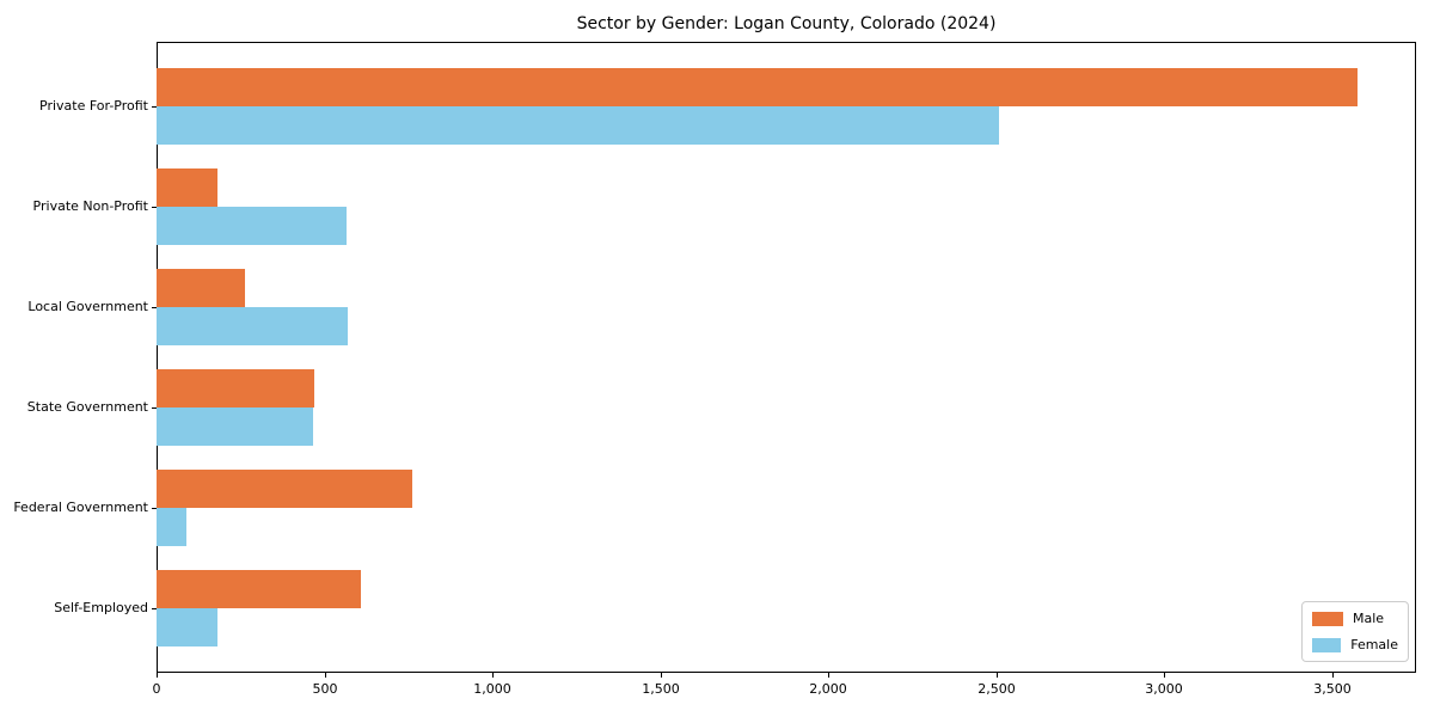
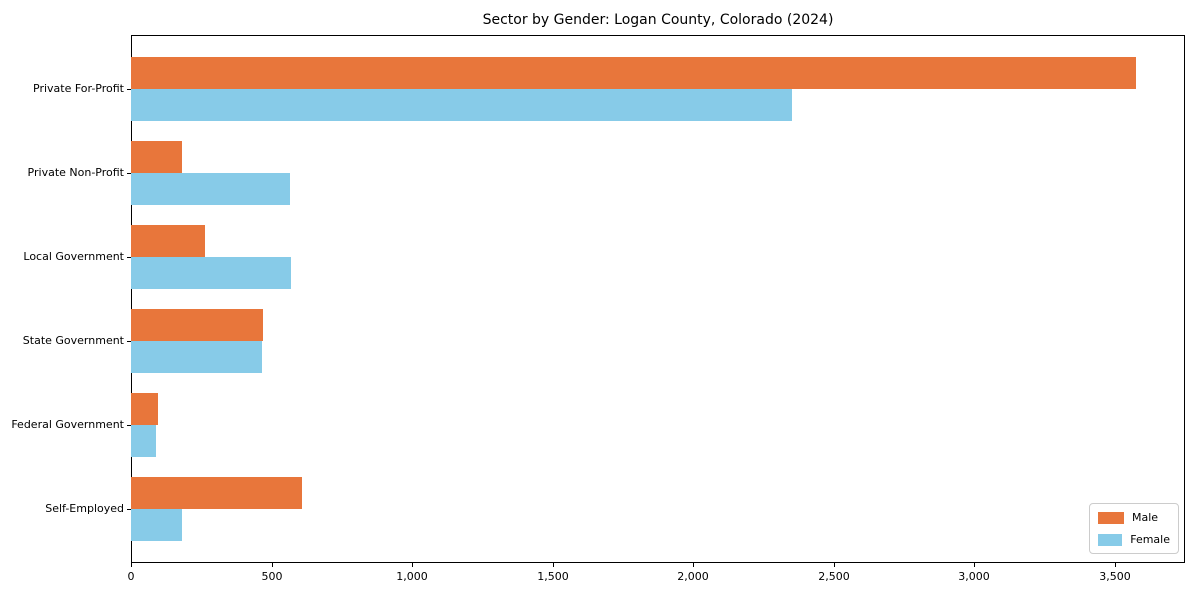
Female/Private For-Profit: 2510 -> 2350
Male/Federal Government: 760 -> 100
